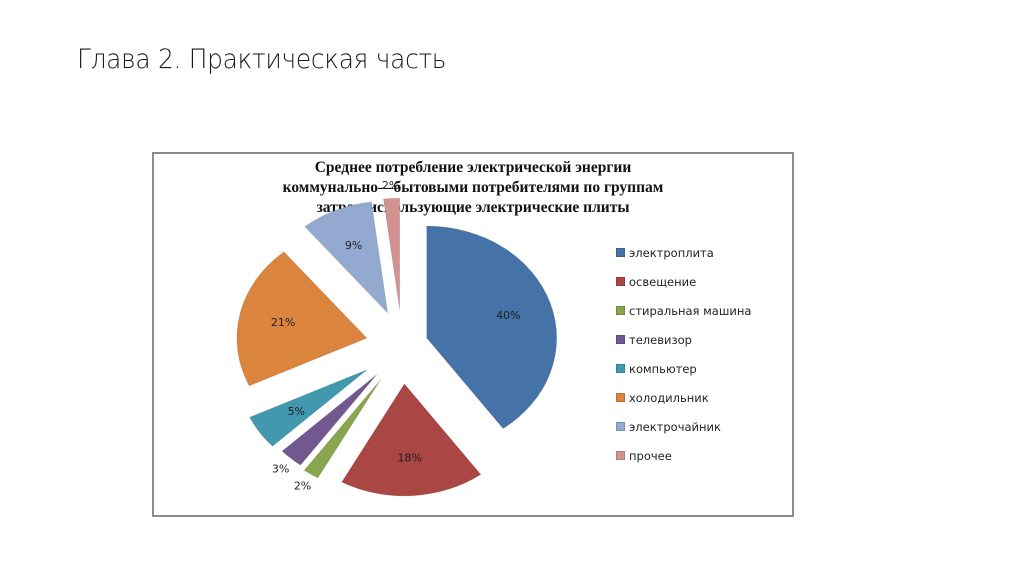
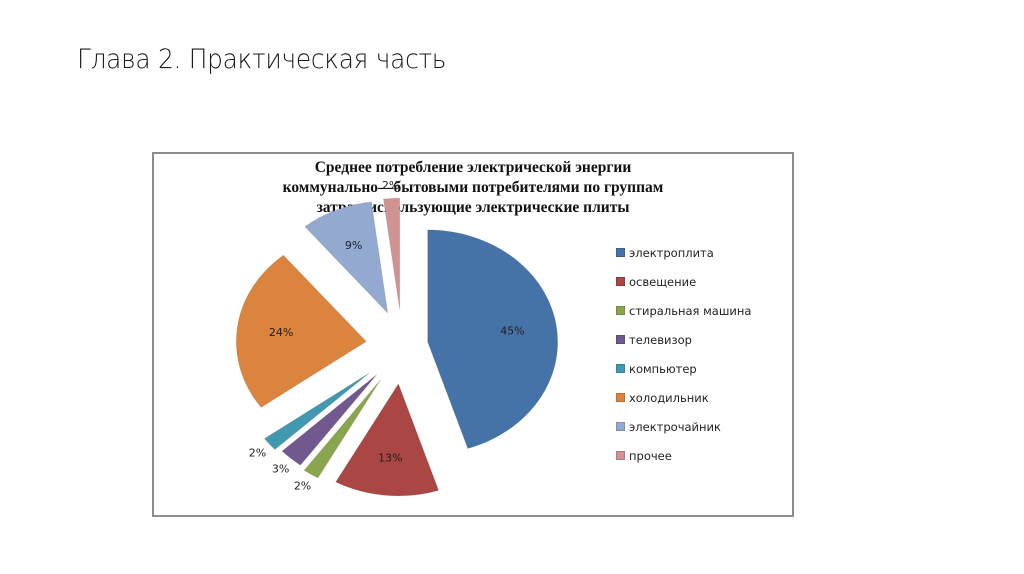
электроплита: 40% -> 45%
освещение: 18% -> 13%
компьютер: 5% -> 2%
холодильник: 21% -> 24%
